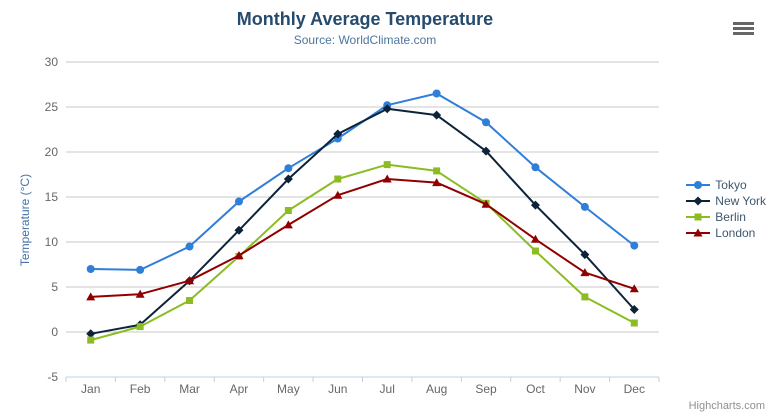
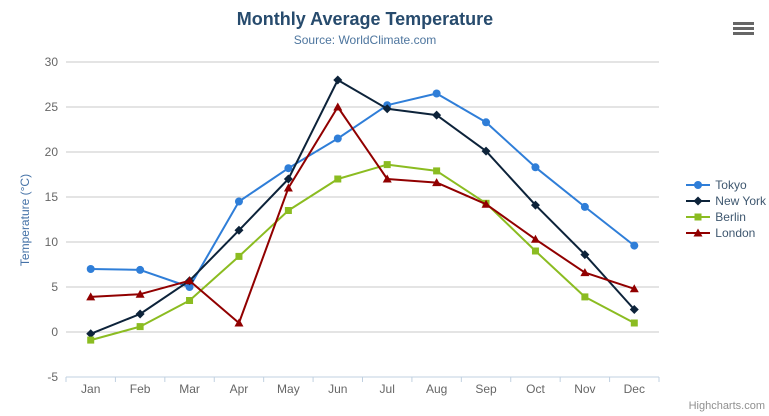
New York/Feb: 1 -> 2
Tokyo/Mar: 10 -> 5
London/Apr: 8 -> 1
London/May: 12 -> 16
New York/Jun: 22 -> 28
London/Jun: 15 -> 25
